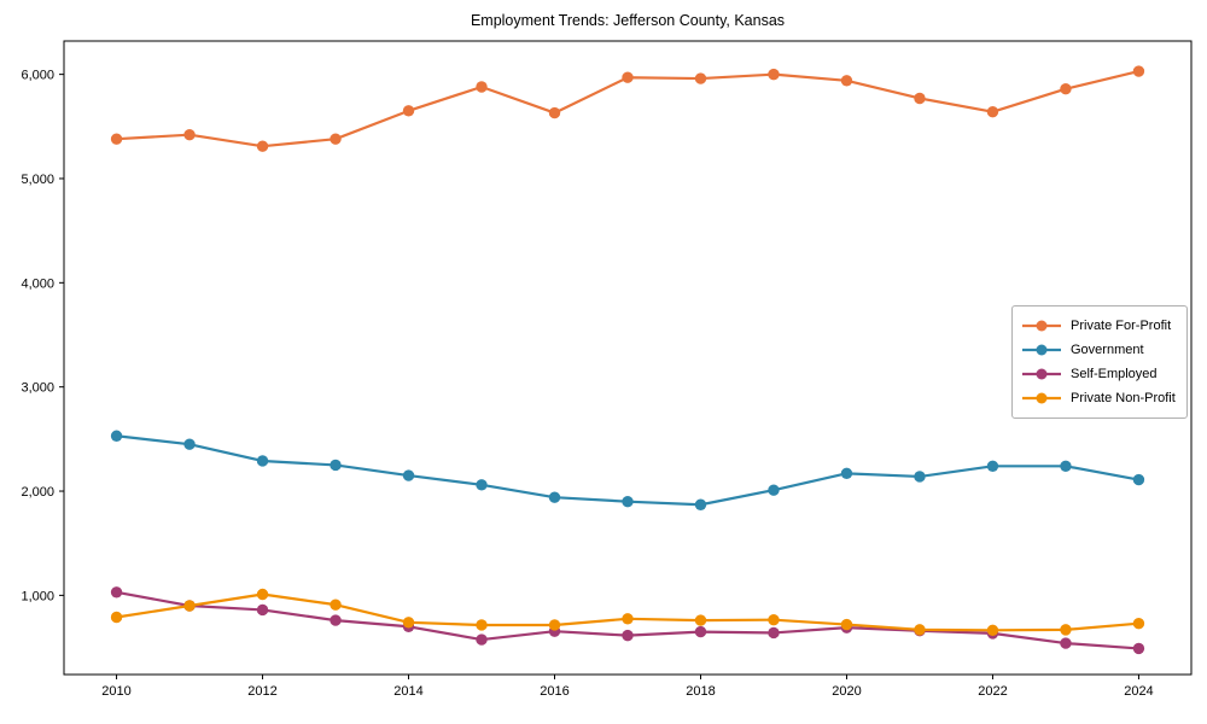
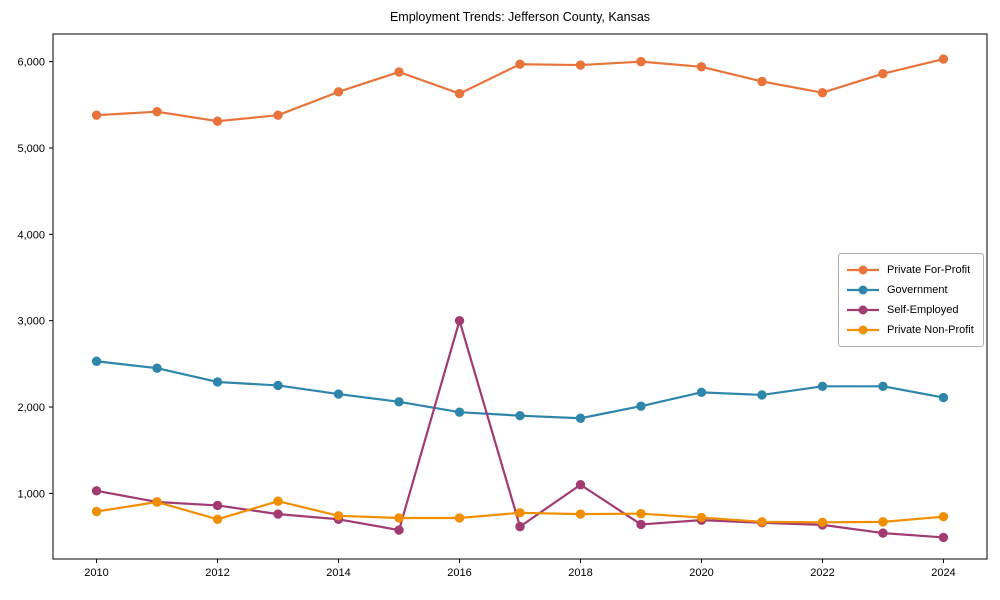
Private Non-Profit/2012: 1000 -> 700
Self-Employed/2016: 700 -> 3000
Self-Employed/2018: 600 -> 1100
